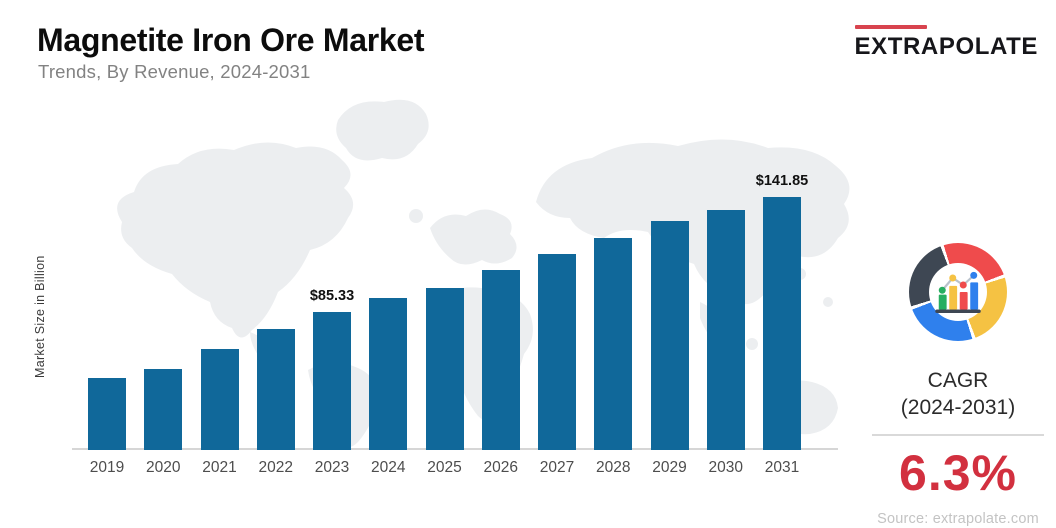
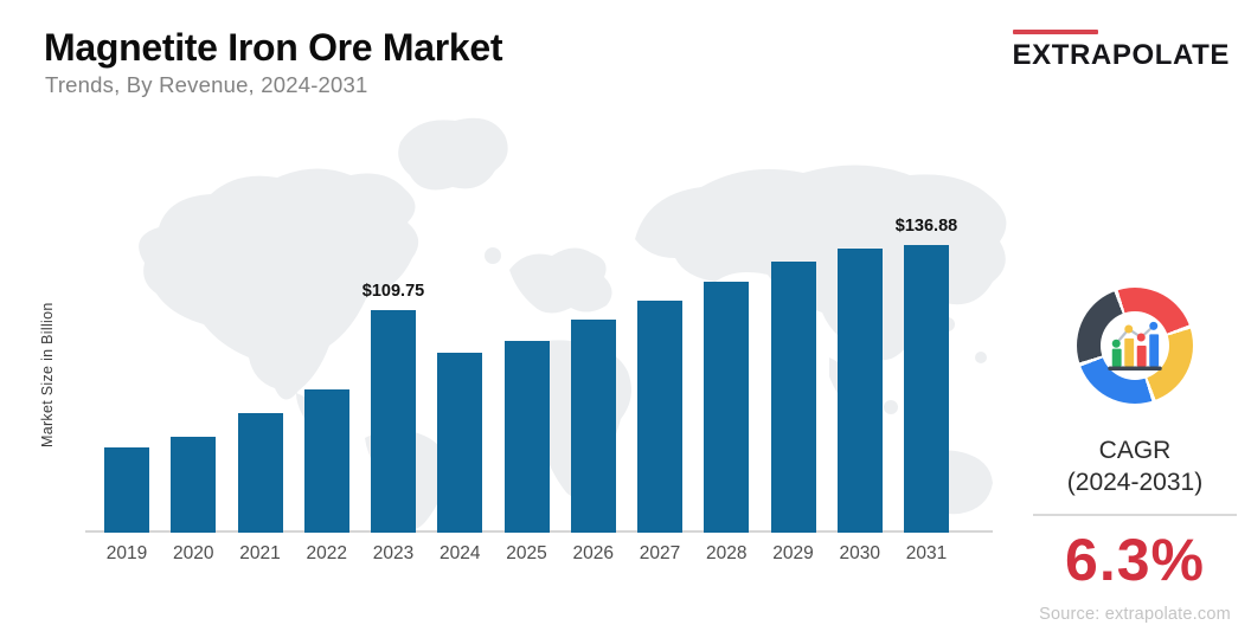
2023: $85.33 -> $109.75
2031: $141.85 -> $136.88
